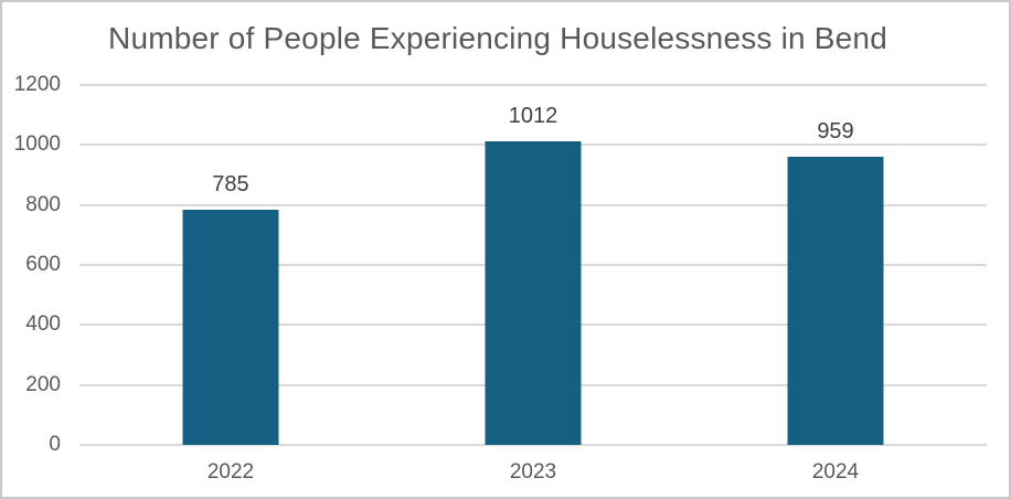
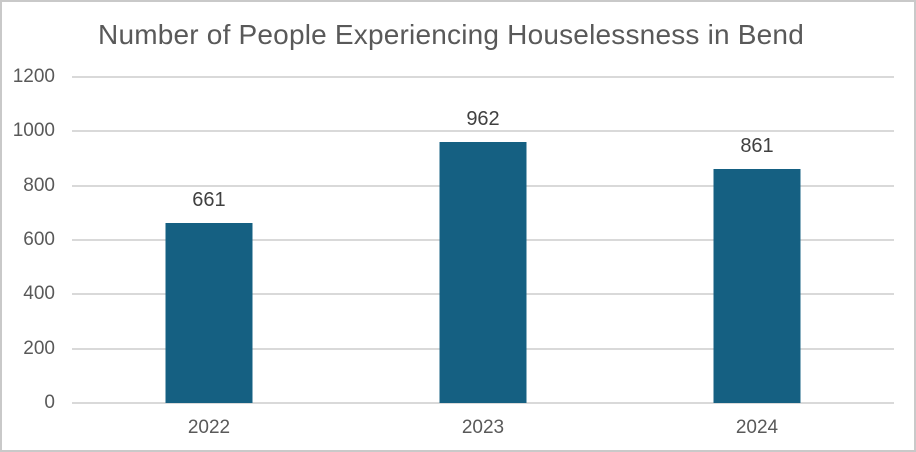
2022: 785 -> 661
2023: 1012 -> 962
2024: 959 -> 861
